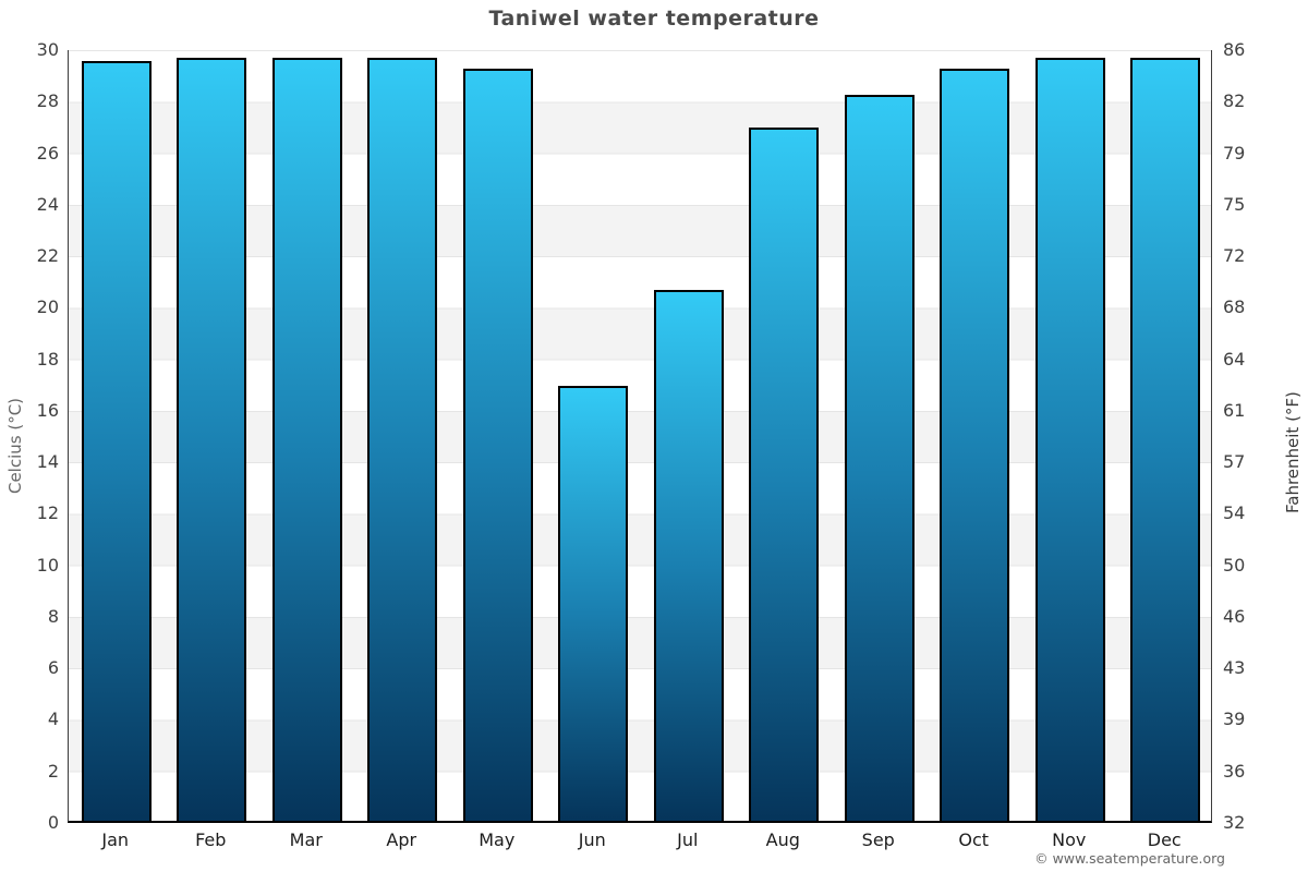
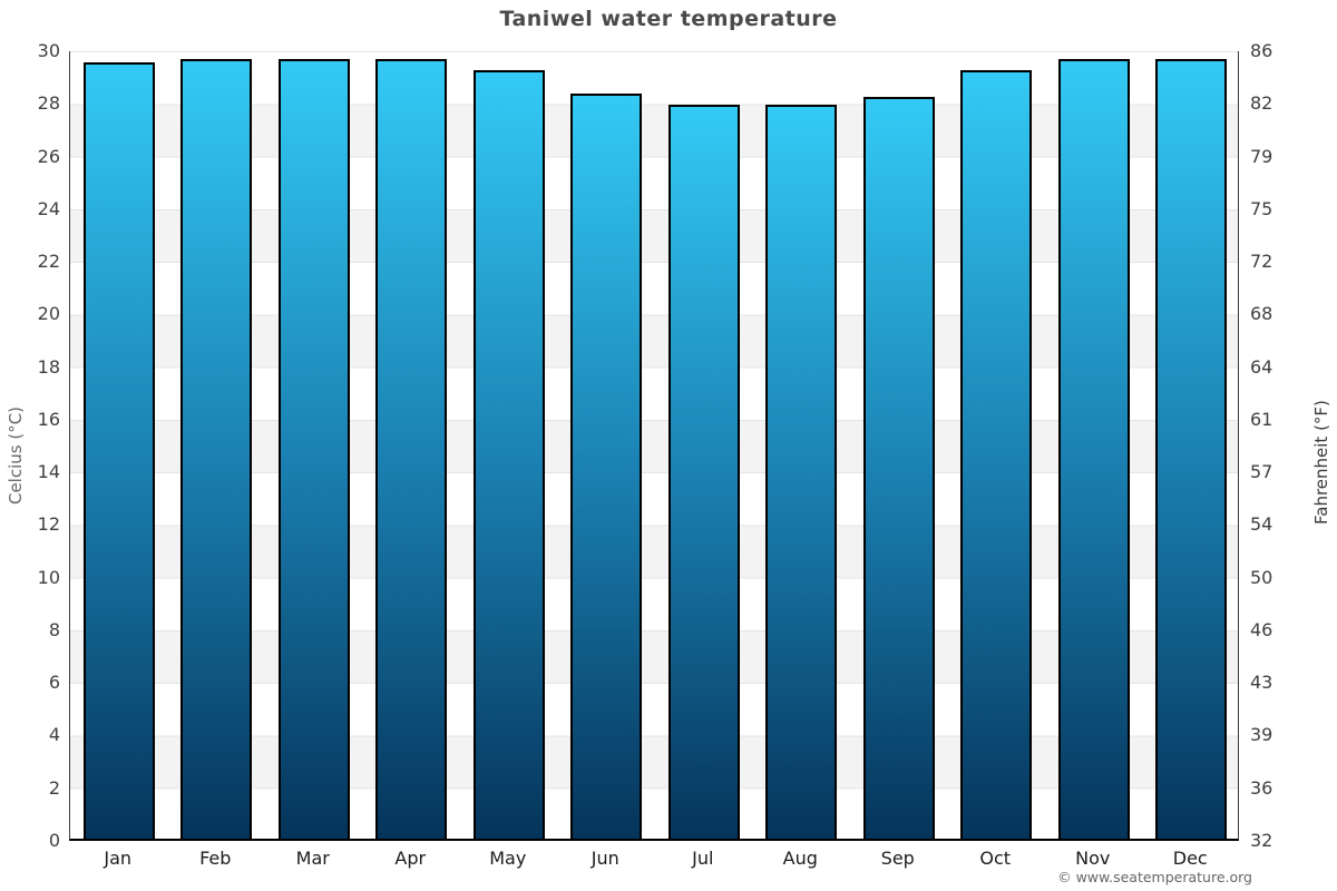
Jun: 16.9 -> 28.3
Jul: 20.6 -> 27.9
Aug: 26.9 -> 27.9
